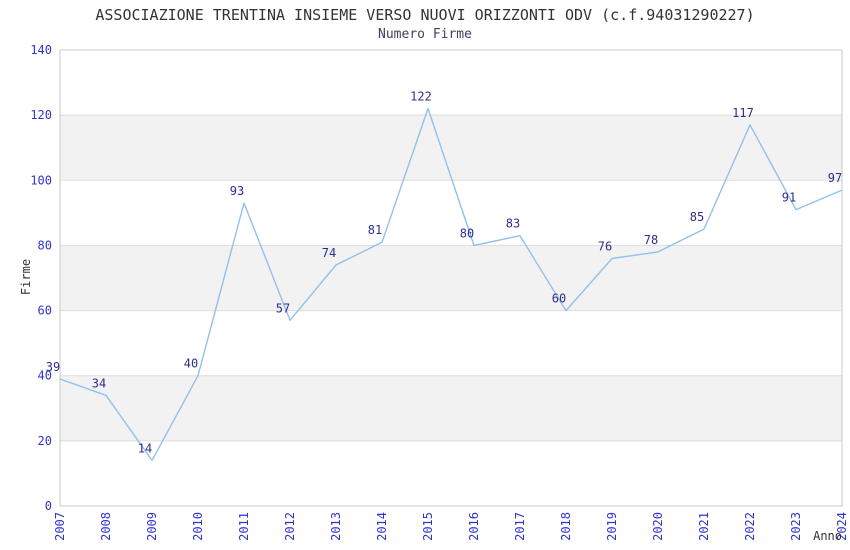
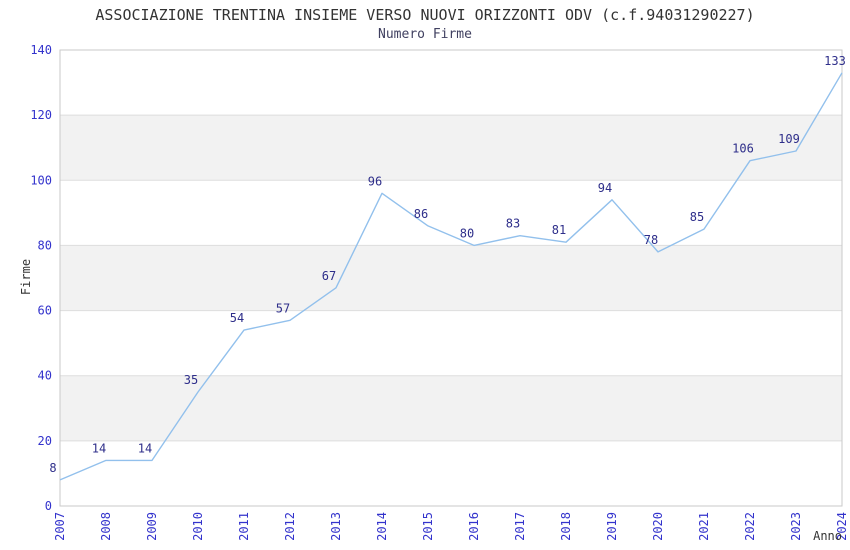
2007: 39 -> 8
2008: 34 -> 14
2010: 40 -> 35
2011: 93 -> 54
2013: 74 -> 67
2014: 81 -> 96
2015: 122 -> 86
2018: 60 -> 81
2019: 76 -> 94
2022: 117 -> 106
2023: 91 -> 109
2024: 97 -> 133
